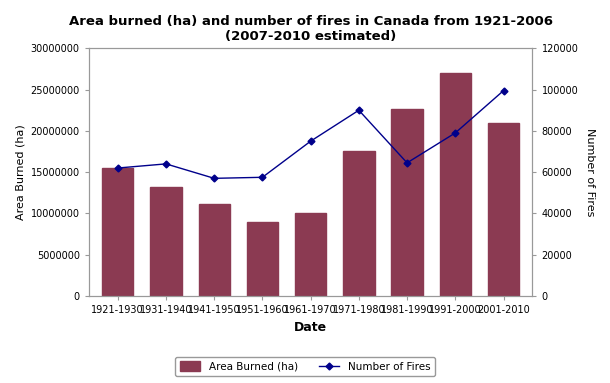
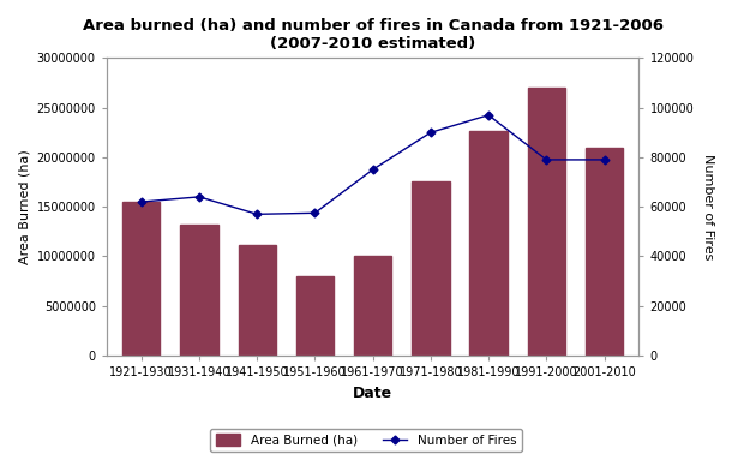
Area Burned (ha)/1951-1960: 9000000 -> 8000000
Number of Fires/1981-1990: 64500 -> 97000
Number of Fires/2001-2010: 99500 -> 79000
